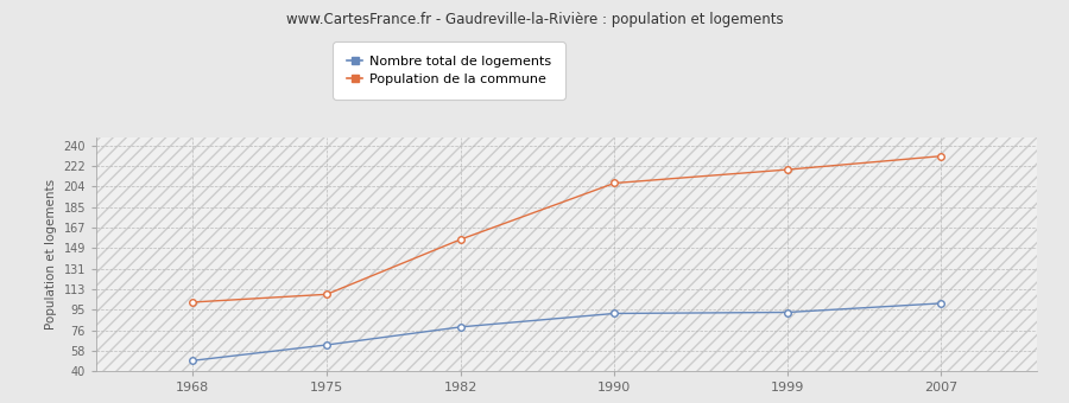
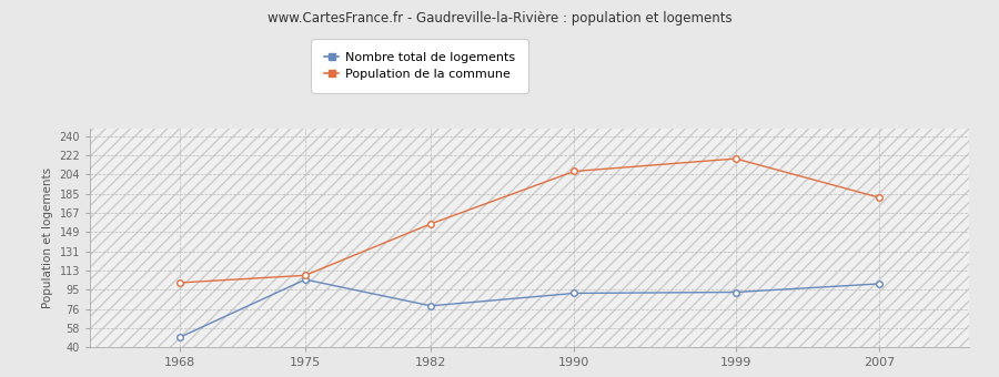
Nombre total de logements/1975: 63 -> 104
Population de la commune/2007: 231 -> 182
